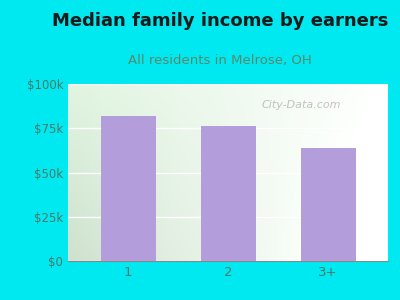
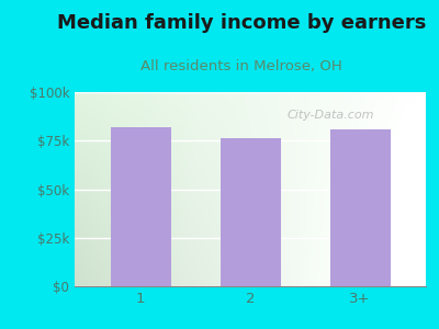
3+: $64k -> $81k
